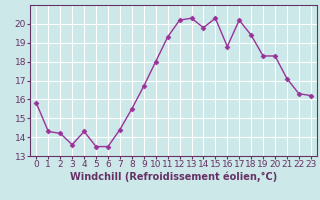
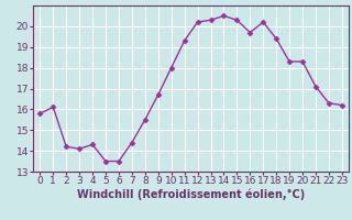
1: 14.3 -> 16.1
3: 13.6 -> 14.1
14: 19.8 -> 20.5
16: 18.8 -> 19.7
